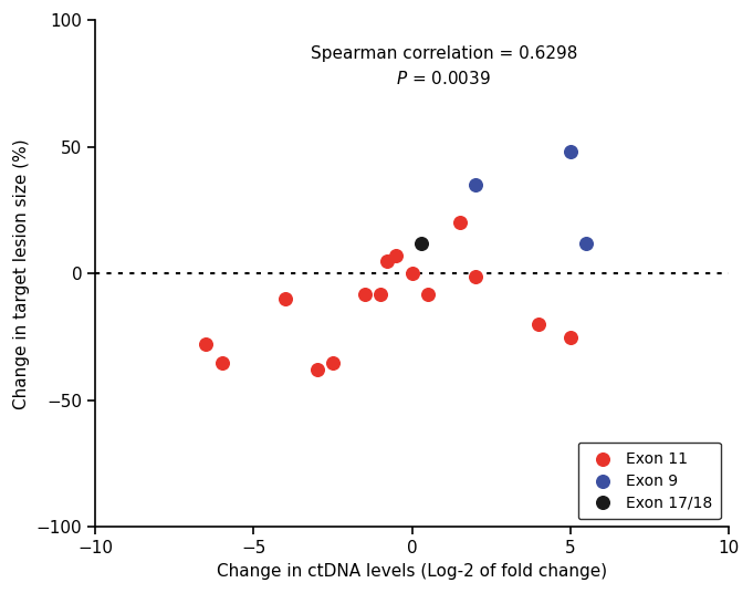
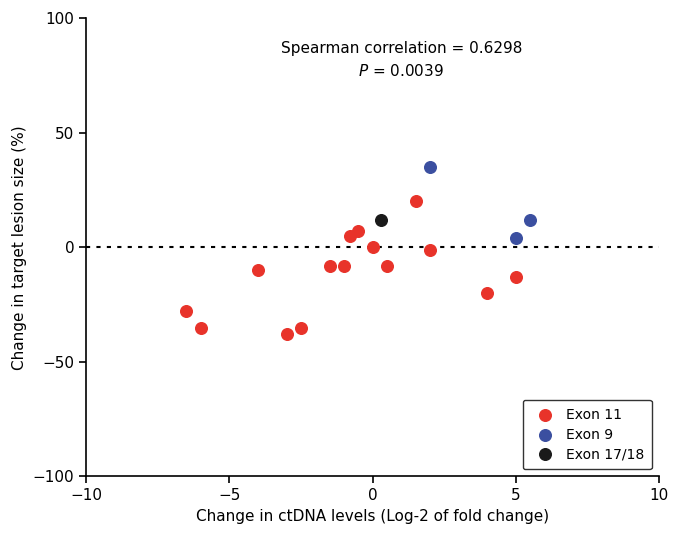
Exon 11/5: -25 -> -13
Exon 9/5: 48 -> 4
